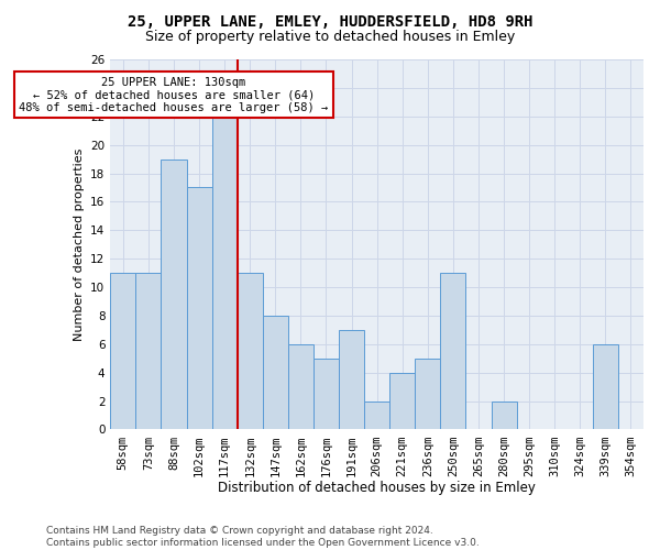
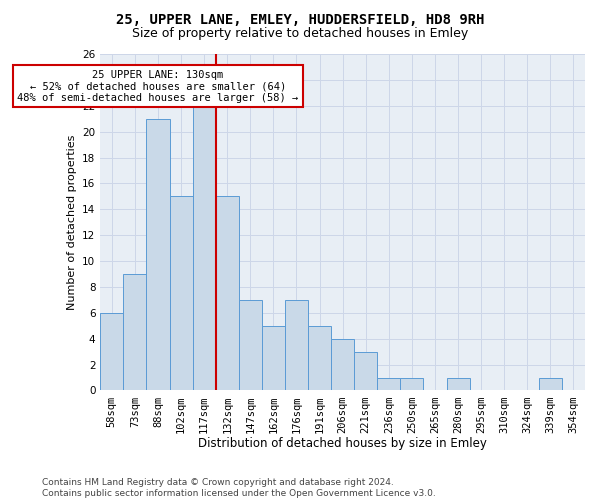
58sqm: 11 -> 6
73sqm: 11 -> 9
88sqm: 19 -> 21
102sqm: 17 -> 15
132sqm: 11 -> 15
147sqm: 8 -> 7
162sqm: 6 -> 5
176sqm: 5 -> 7
191sqm: 7 -> 5
206sqm: 2 -> 4
221sqm: 4 -> 3
236sqm: 5 -> 1
250sqm: 11 -> 1
280sqm: 2 -> 1
339sqm: 6 -> 1
